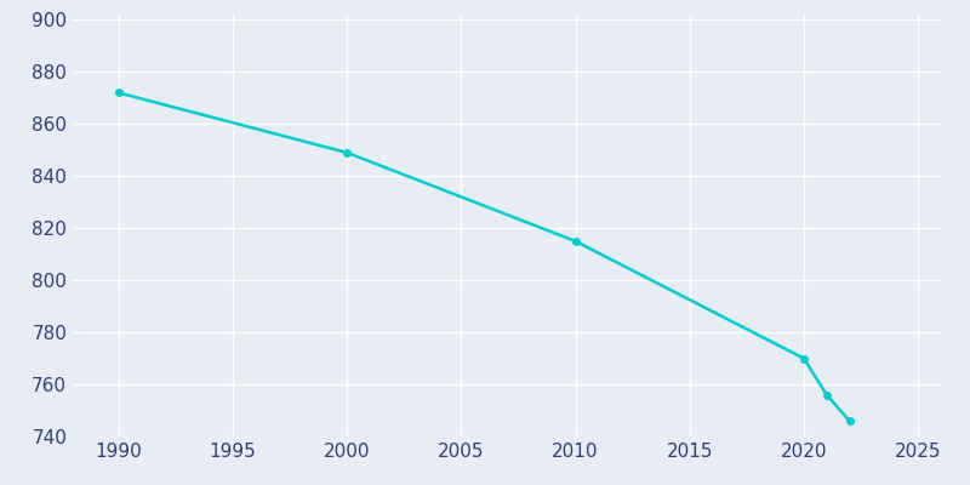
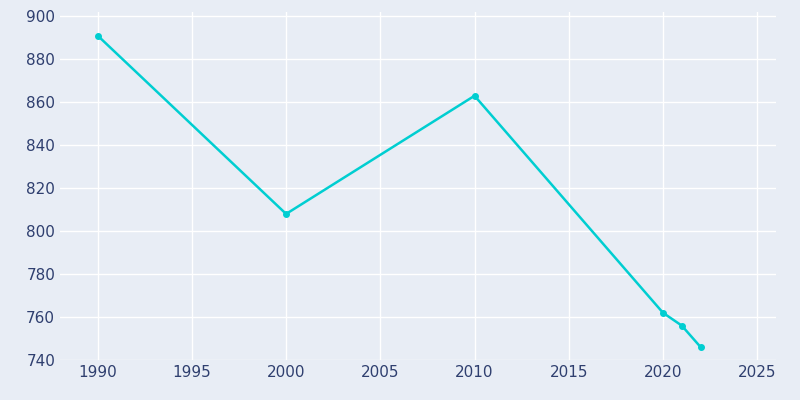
1990: 872 -> 891
2000: 849 -> 808
2010: 815 -> 863
2020: 770 -> 762
